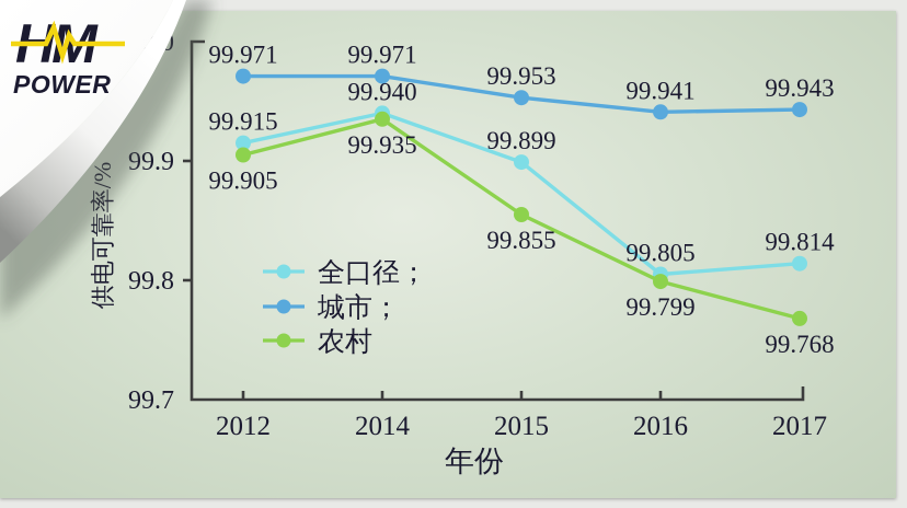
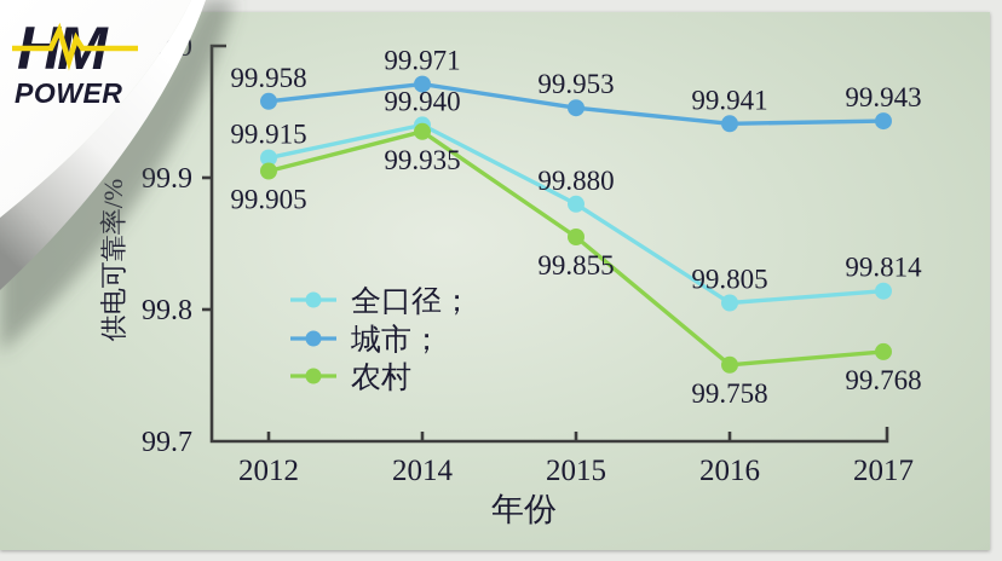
城市；/2012: 99.971 -> 99.958
全口径；/2015: 99.899 -> 99.880
农村/2016: 99.799 -> 99.758
